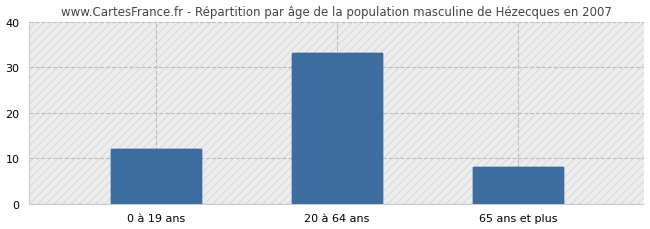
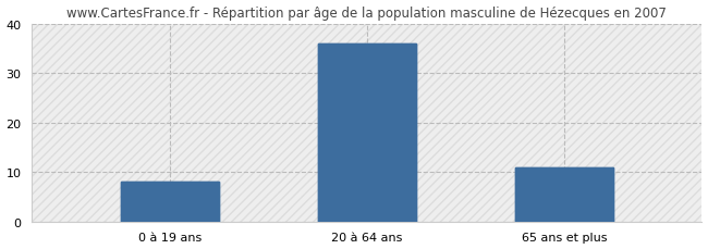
0 à 19 ans: 12 -> 8
20 à 64 ans: 33 -> 36
65 ans et plus: 8 -> 11
